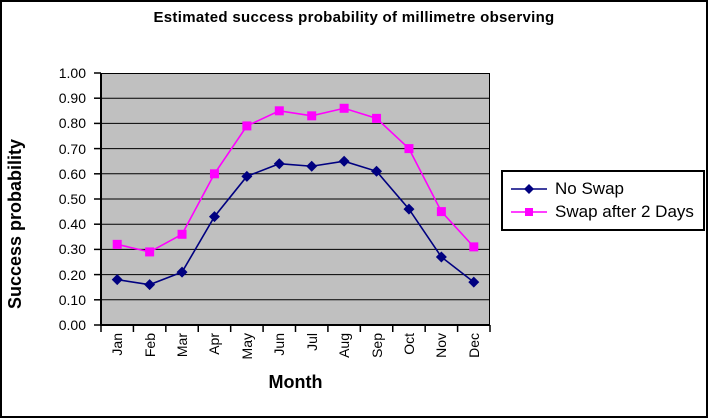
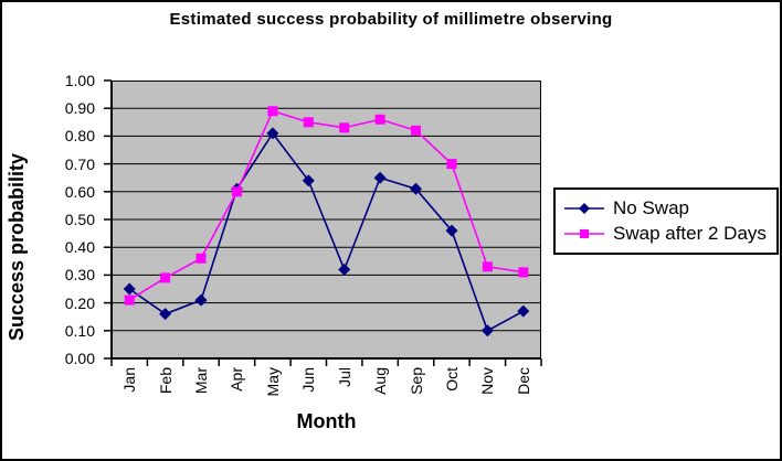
No Swap/Jan: 0.18 -> 0.25
Swap after 2 Days/Jan: 0.32 -> 0.21
No Swap/Apr: 0.43 -> 0.61
No Swap/May: 0.59 -> 0.81
Swap after 2 Days/May: 0.79 -> 0.89
No Swap/Jul: 0.63 -> 0.32
No Swap/Nov: 0.27 -> 0.10
Swap after 2 Days/Nov: 0.45 -> 0.33
